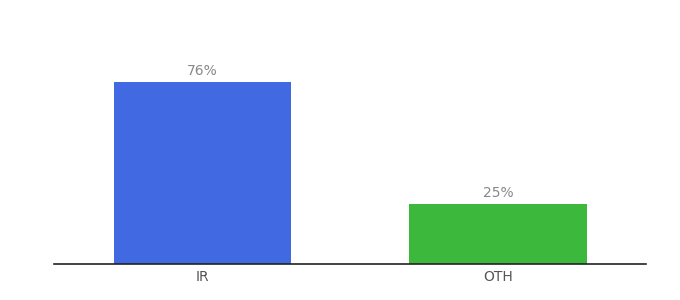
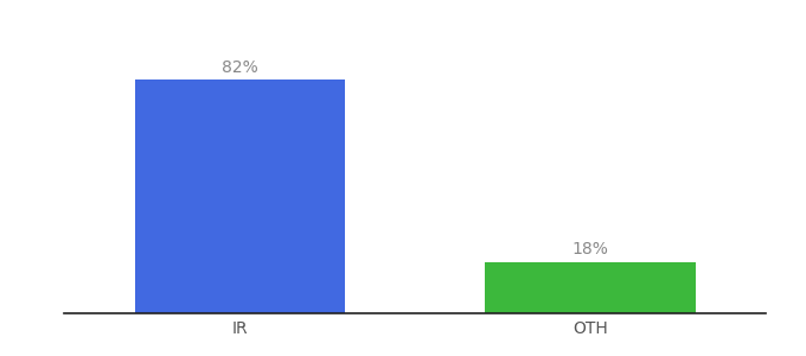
IR: 76% -> 82%
OTH: 25% -> 18%
